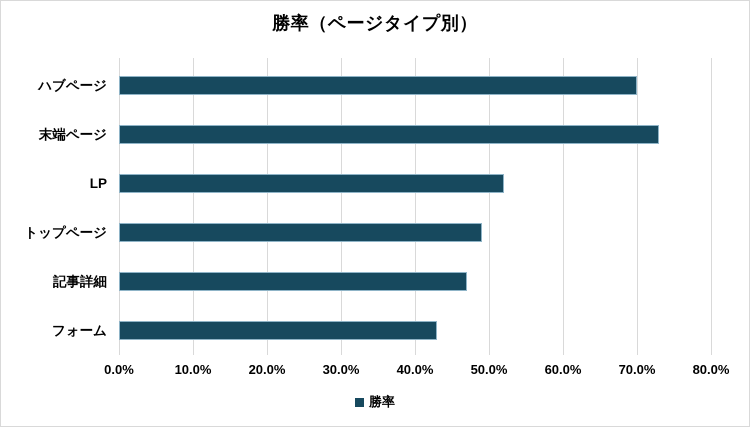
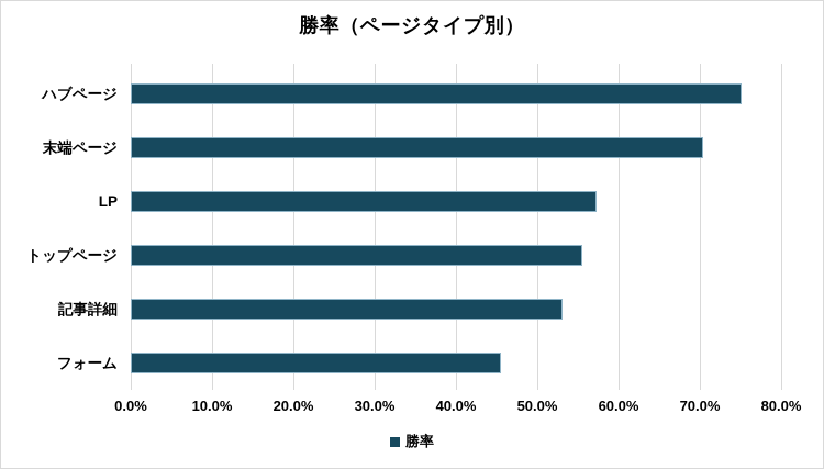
ハブページ: 70% -> 75%
末端ページ: 73% -> 70%
LP: 52% -> 57%
トップページ: 49% -> 56%
記事詳細: 47% -> 53%
フォーム: 43% -> 46%
